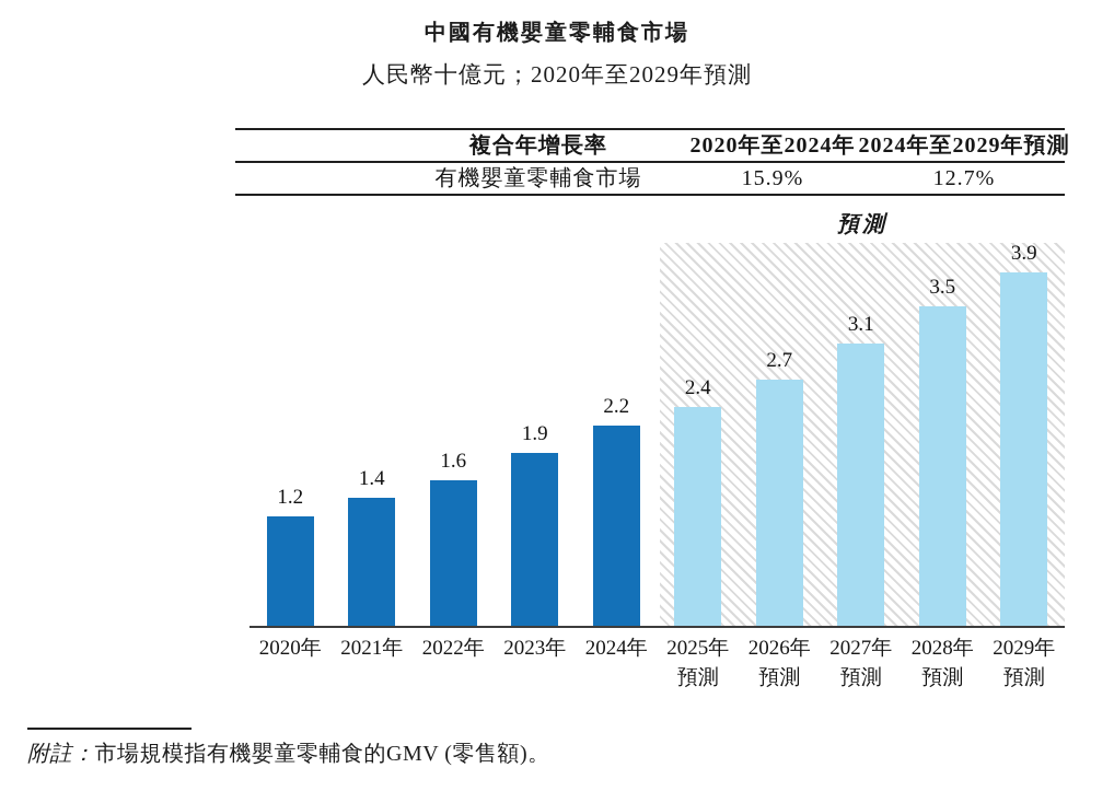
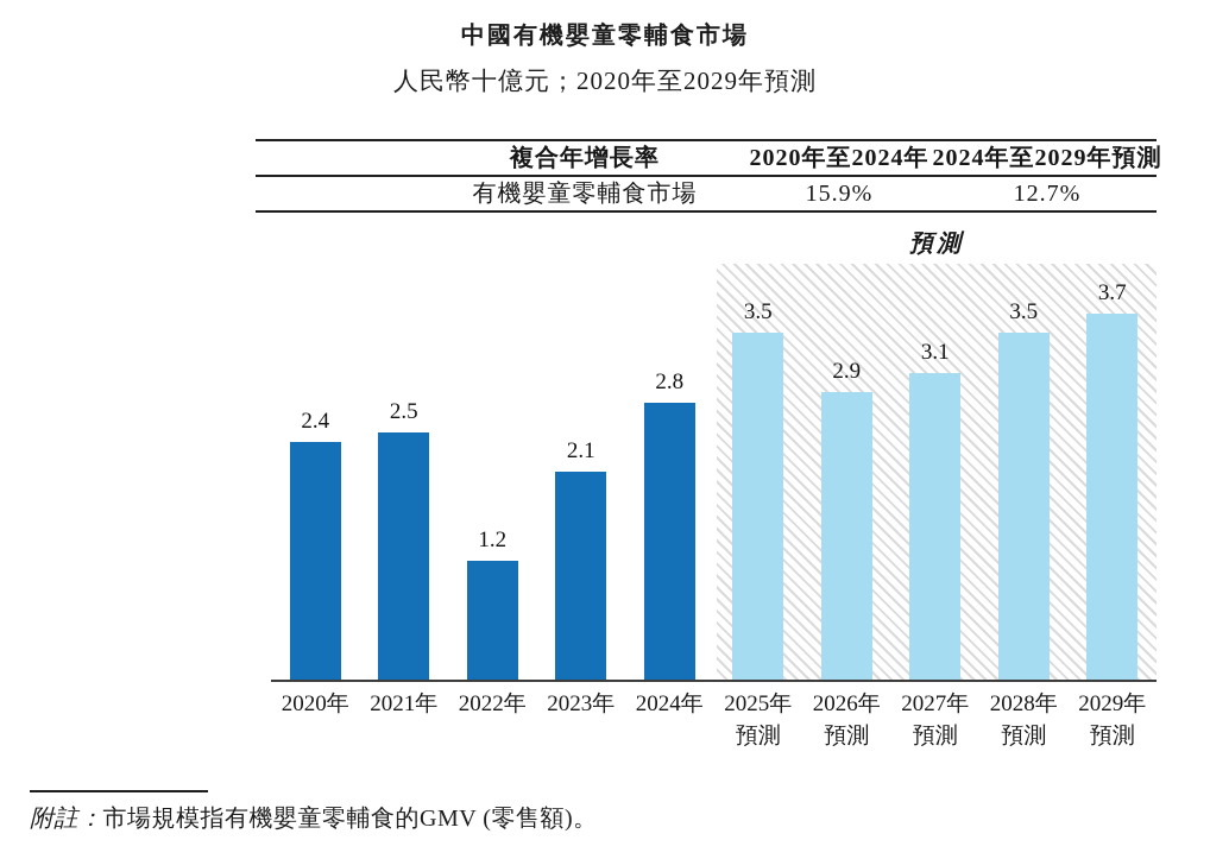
2020年: 1.2 -> 2.4
2021年: 1.4 -> 2.5
2022年: 1.6 -> 1.2
2023年: 1.9 -> 2.1
2024年: 2.2 -> 2.8
2025年: 2.4 -> 3.5
2026年: 2.7 -> 2.9
2029年: 3.9 -> 3.7
